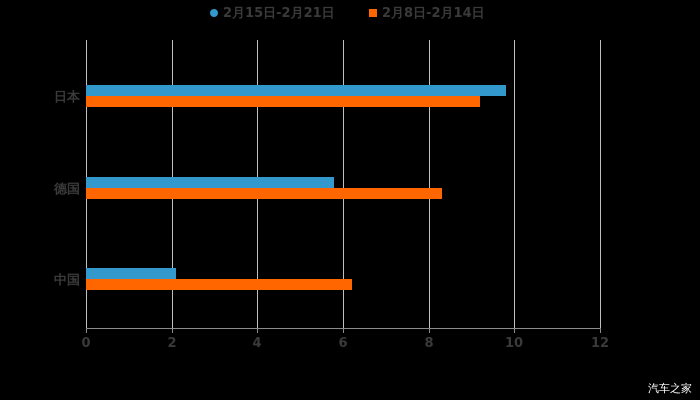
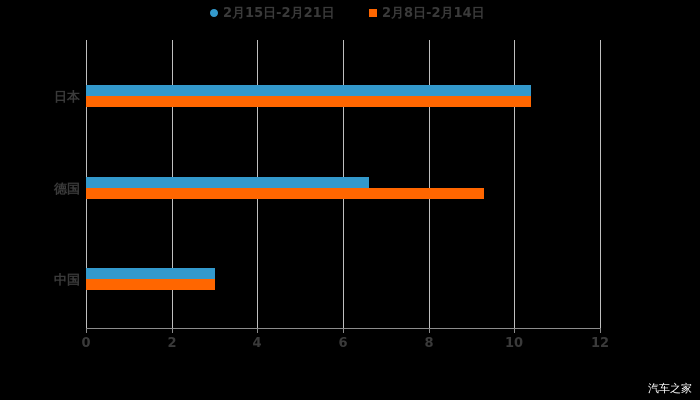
2月15日-2月21日/日本: 9.8 -> 10.4
2月8日-2月14日/日本: 9.2 -> 10.4
2月15日-2月21日/德国: 5.8 -> 6.6
2月8日-2月14日/德国: 8.3 -> 9.3
2月15日-2月21日/中国: 2.1 -> 3.0
2月8日-2月14日/中国: 6.2 -> 3.0
